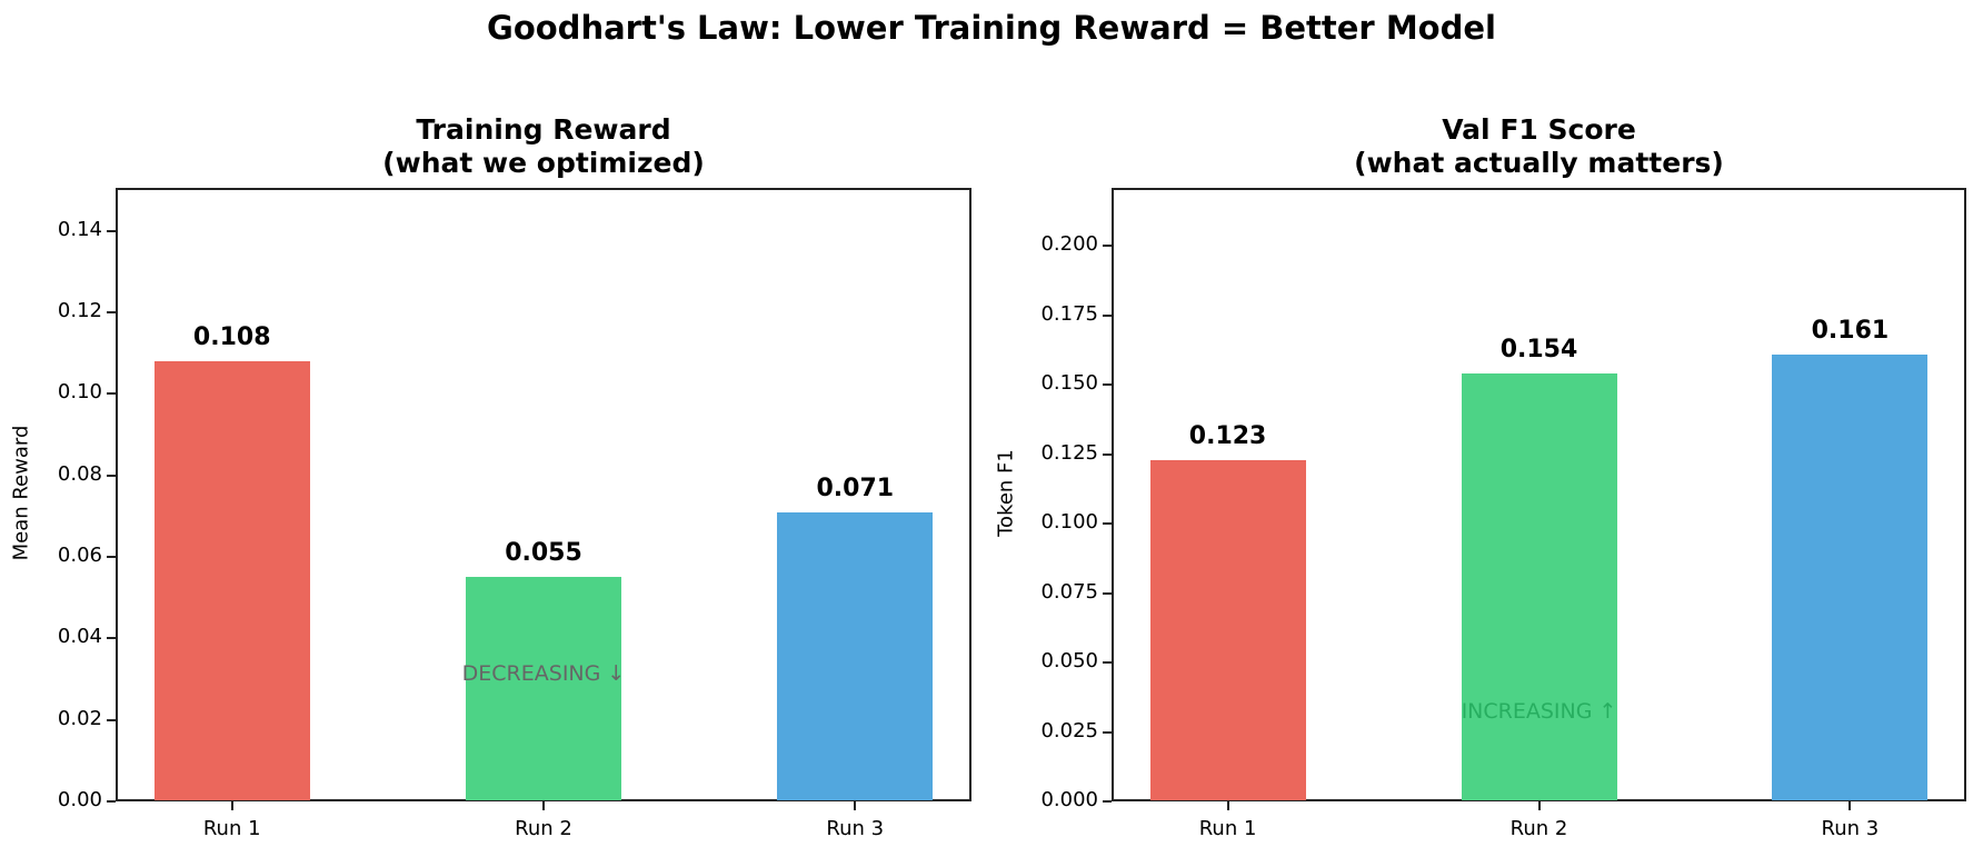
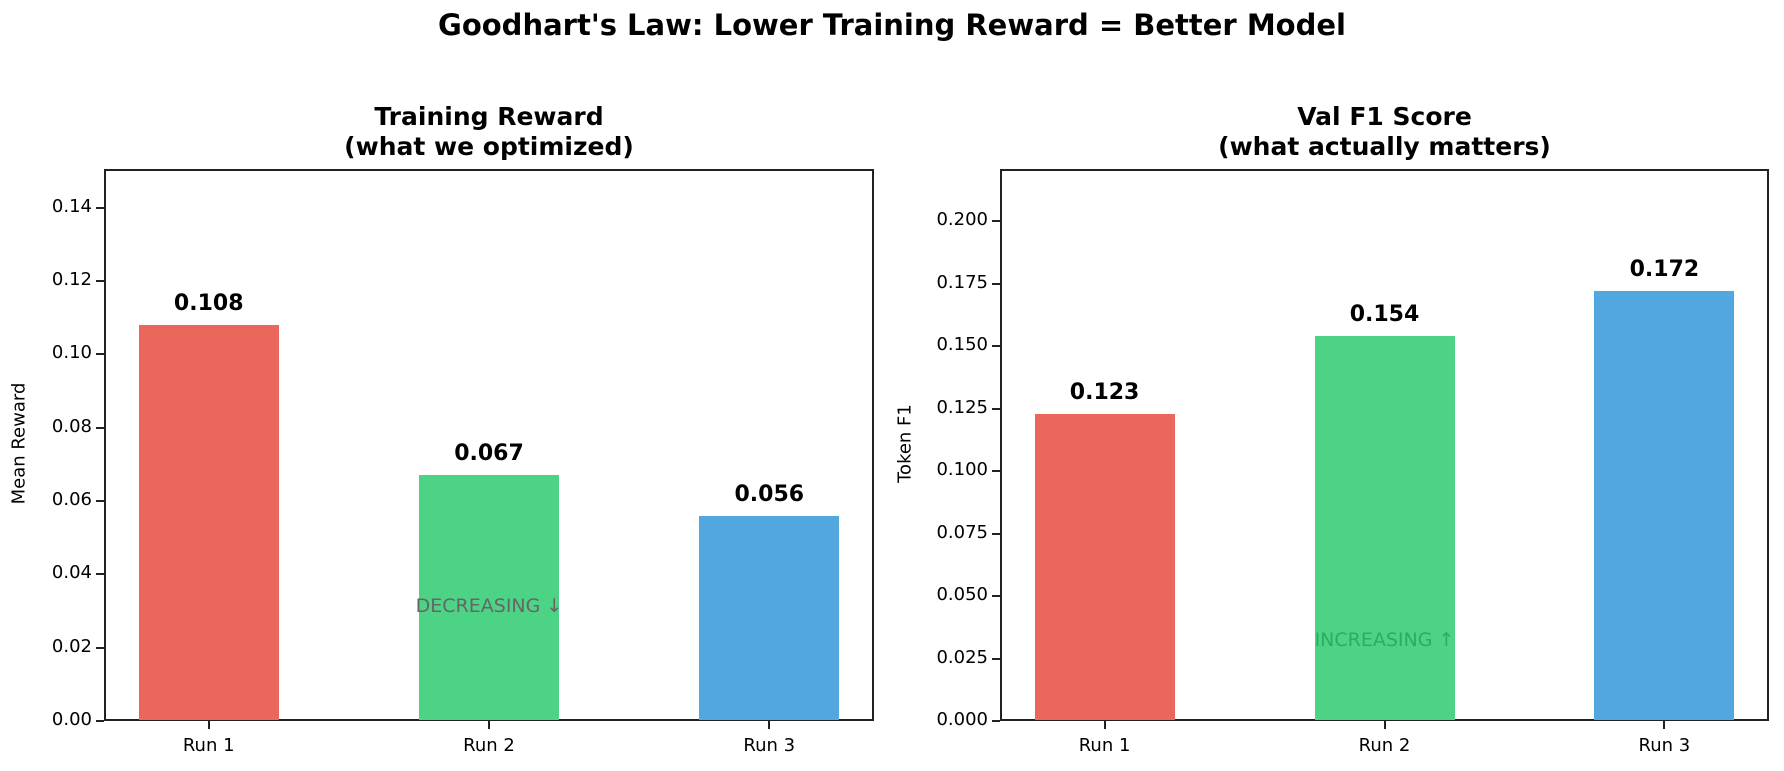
Training Reward (what we optimized)/Run 2: 0.055 -> 0.067
Training Reward (what we optimized)/Run 3: 0.071 -> 0.056
Val F1 Score (what actually matters)/Run 3: 0.161 -> 0.172
